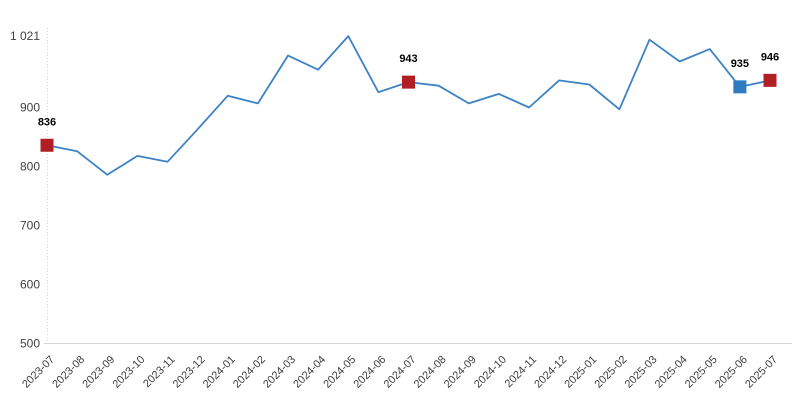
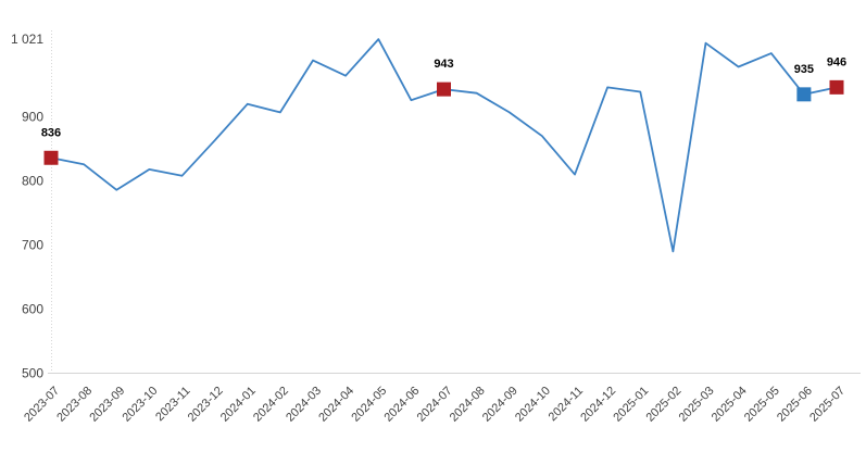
2024-10: 920 -> 870
2024-11: 900 -> 810
2025-02: 900 -> 690
